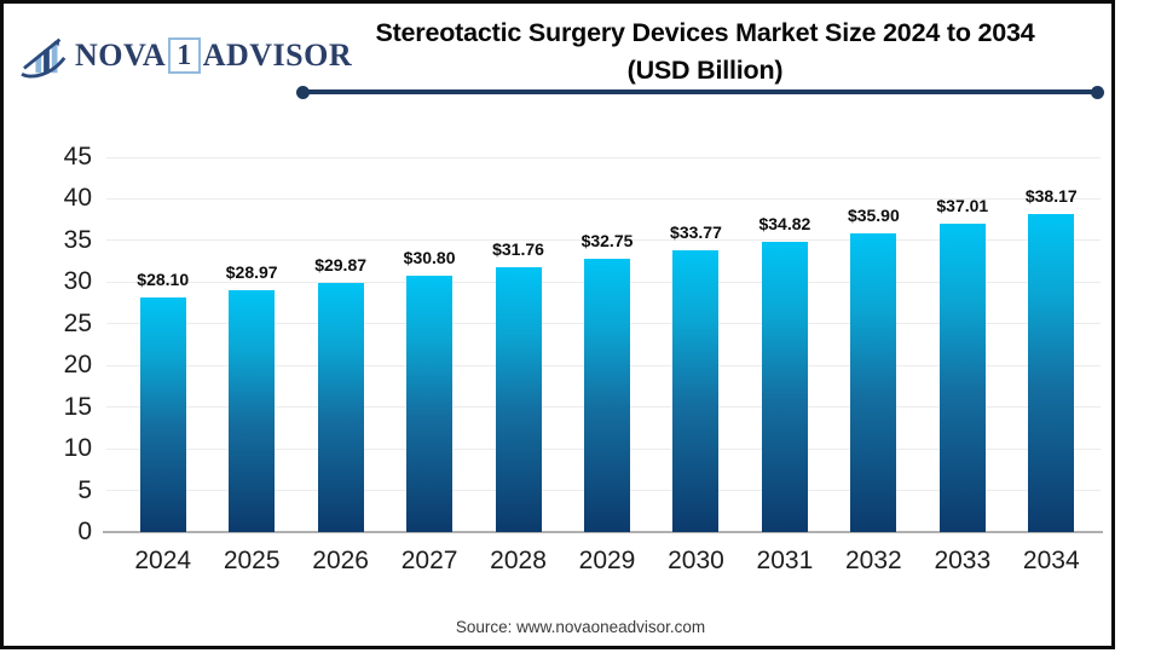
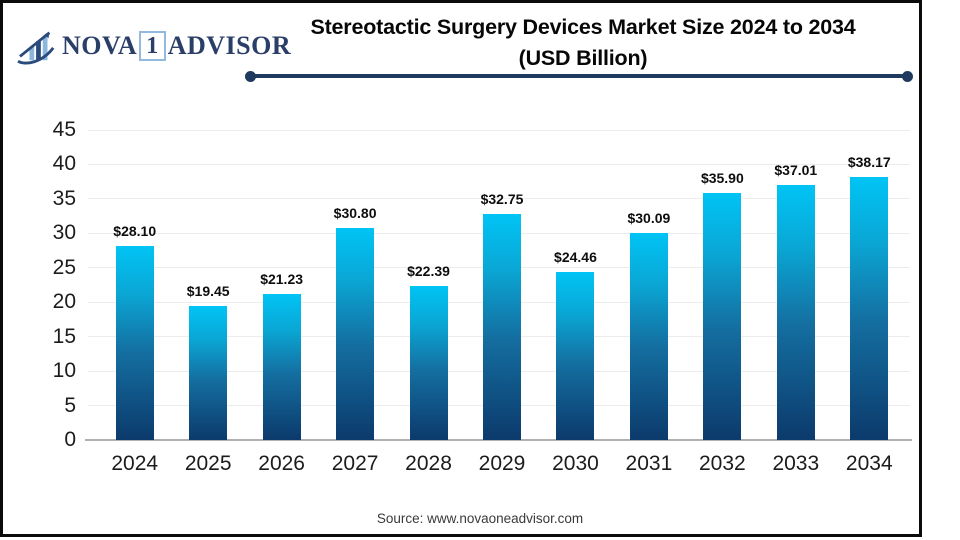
2025: $28.97 -> $19.45
2026: $29.87 -> $21.23
2028: $31.76 -> $22.39
2030: $33.77 -> $24.46
2031: $34.82 -> $30.09
